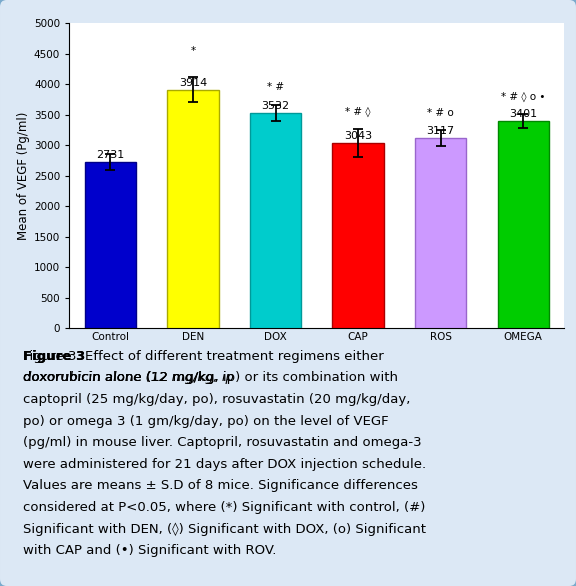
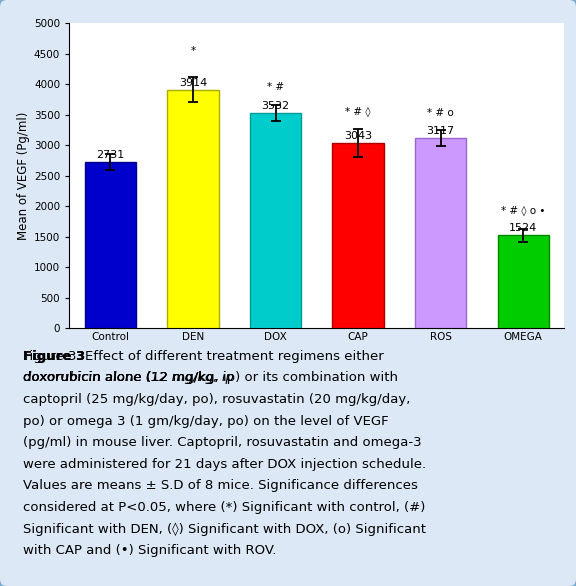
OMEGA: 3401 -> 1524
